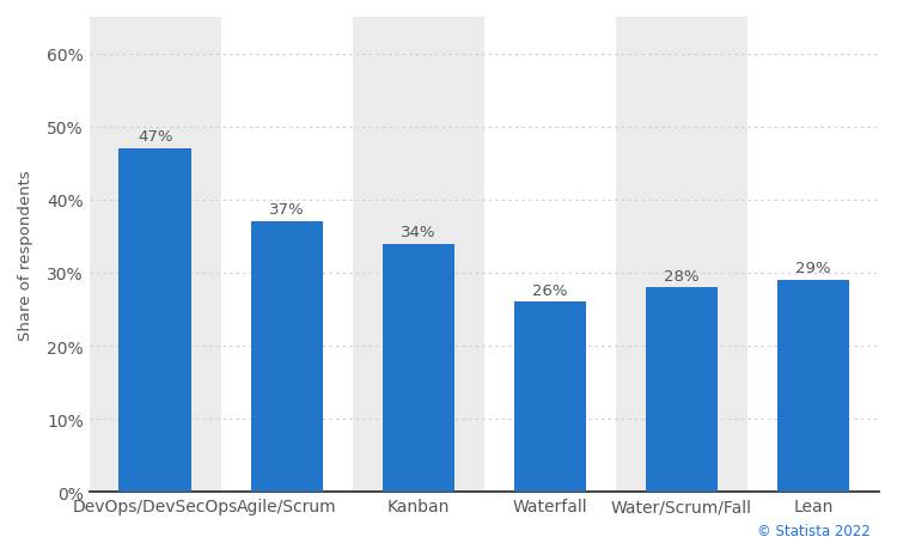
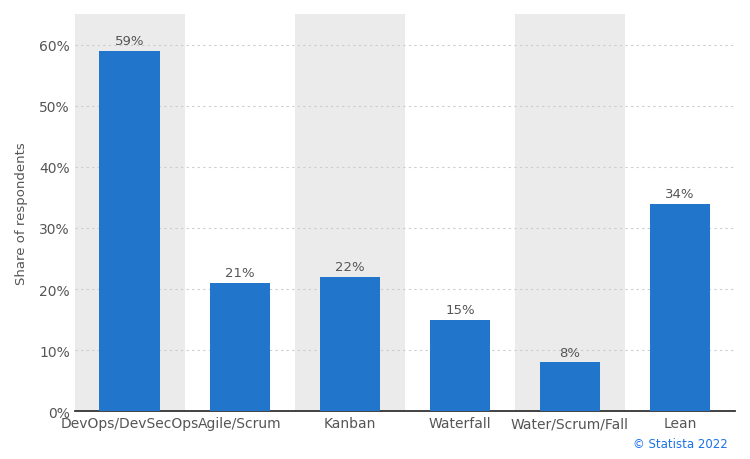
DevOps/DevSecOps: 47% -> 59%
Agile/Scrum: 37% -> 21%
Kanban: 34% -> 22%
Waterfall: 26% -> 15%
Water/Scrum/Fall: 28% -> 8%
Lean: 29% -> 34%
